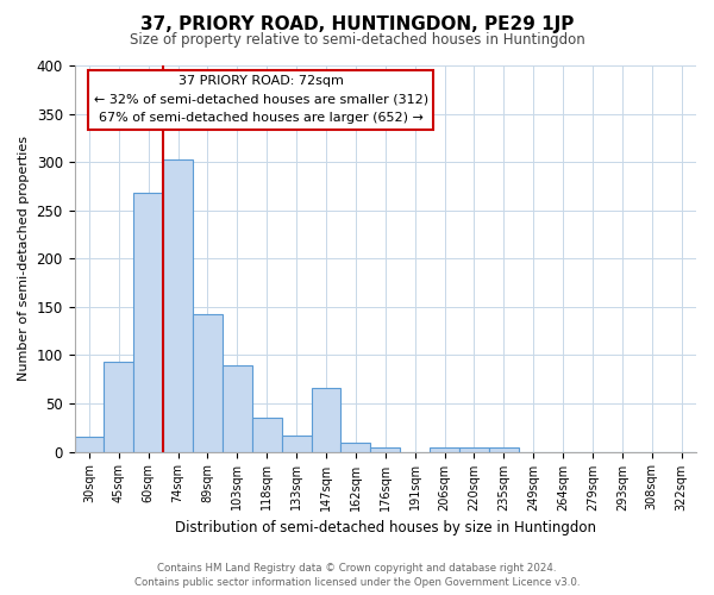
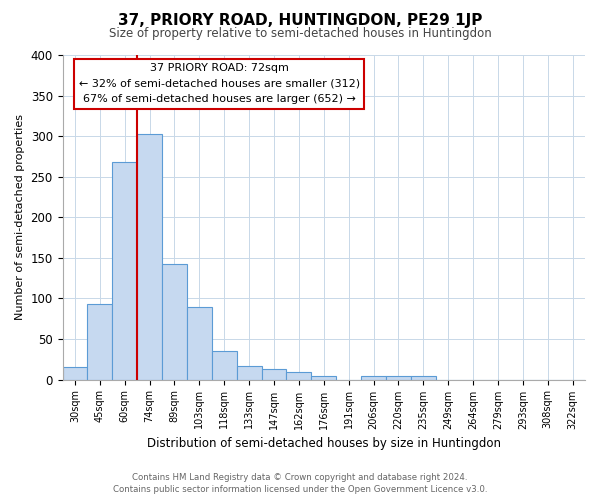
147sqm: 66 -> 13
